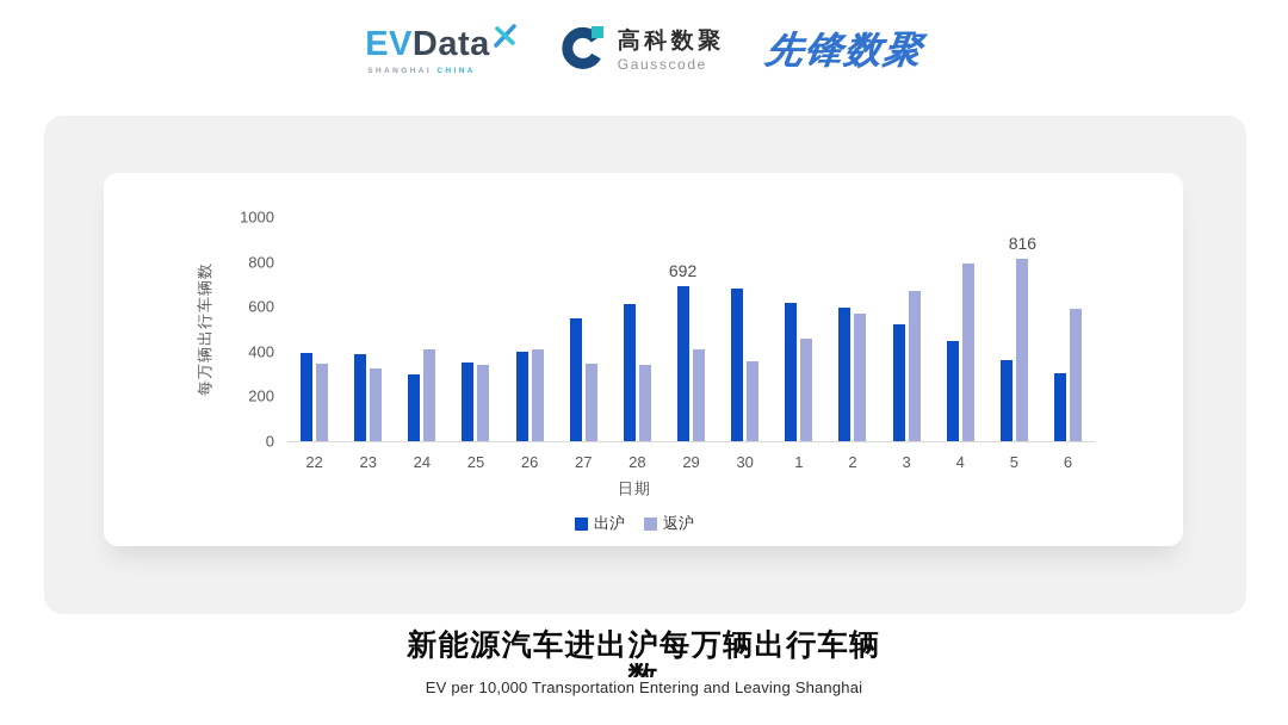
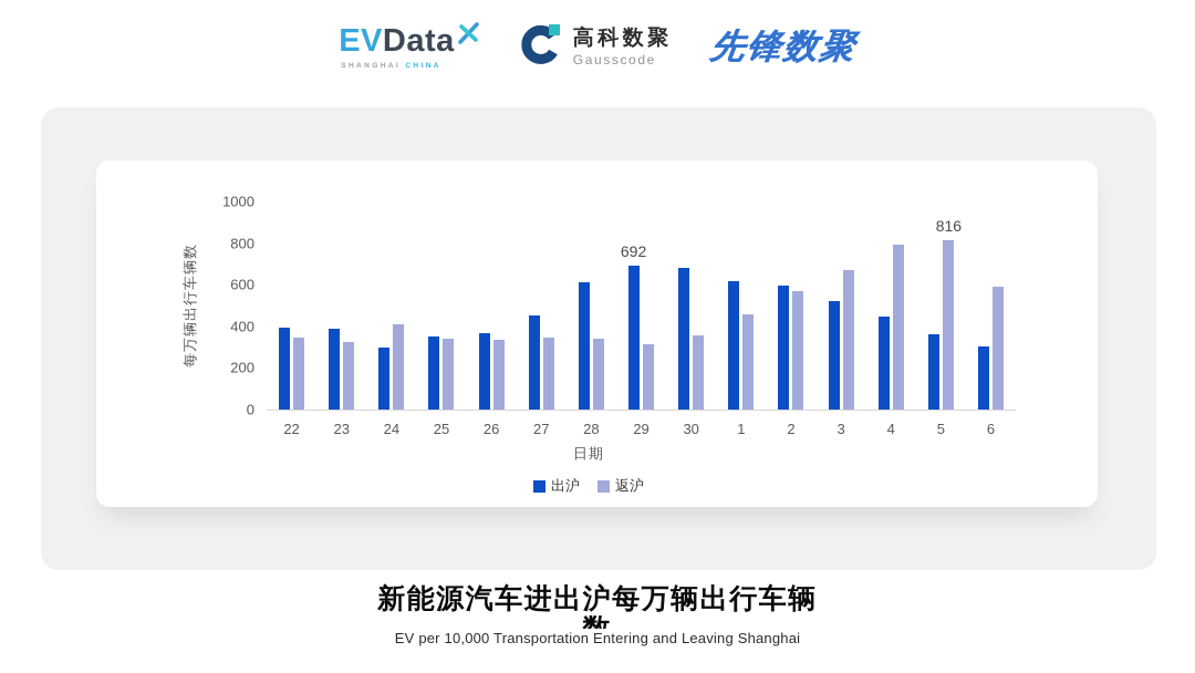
出沪/26: 400 -> 370
返沪/26: 410 -> 330
出沪/27: 550 -> 450
返沪/29: 410 -> 310
